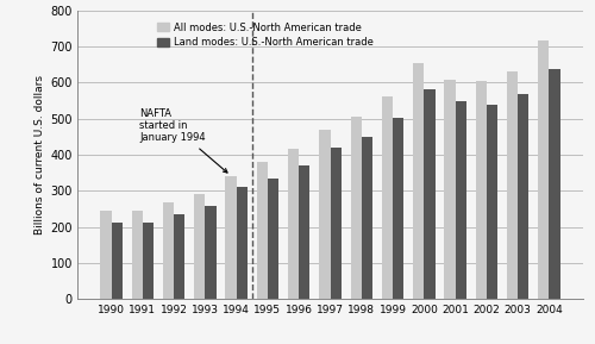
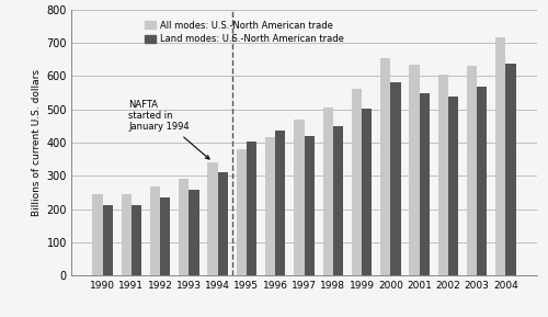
Land modes: U.S.-North American trade/1995: 333 -> 405
Land modes: U.S.-North American trade/1996: 372 -> 435
All modes: U.S.-North American trade/2001: 608 -> 635
